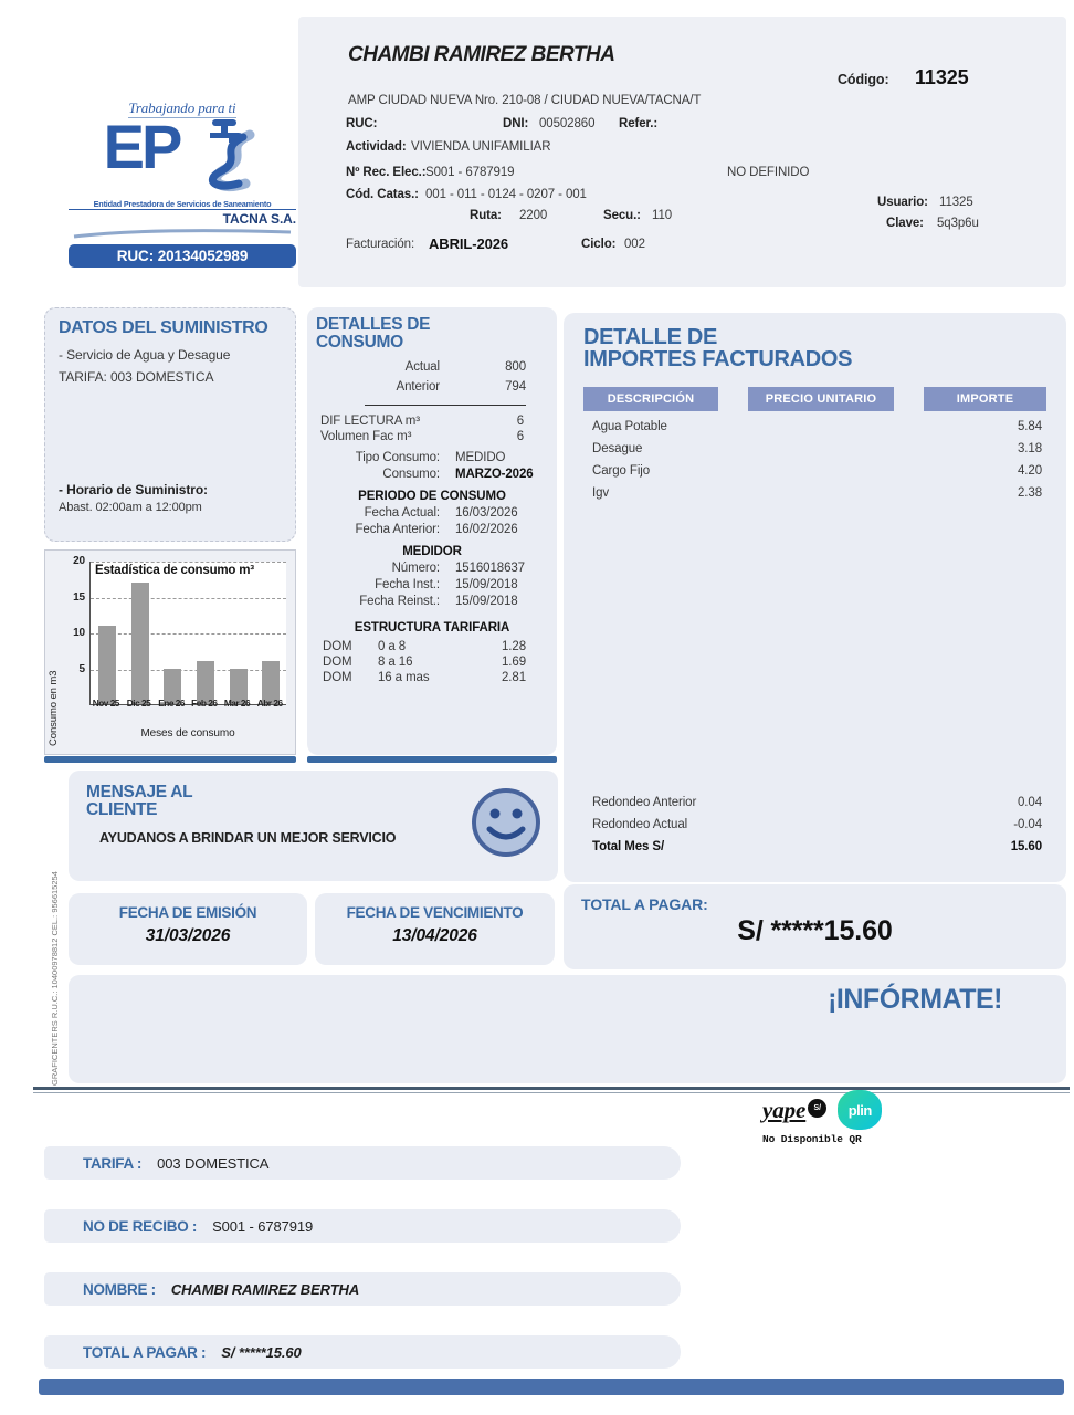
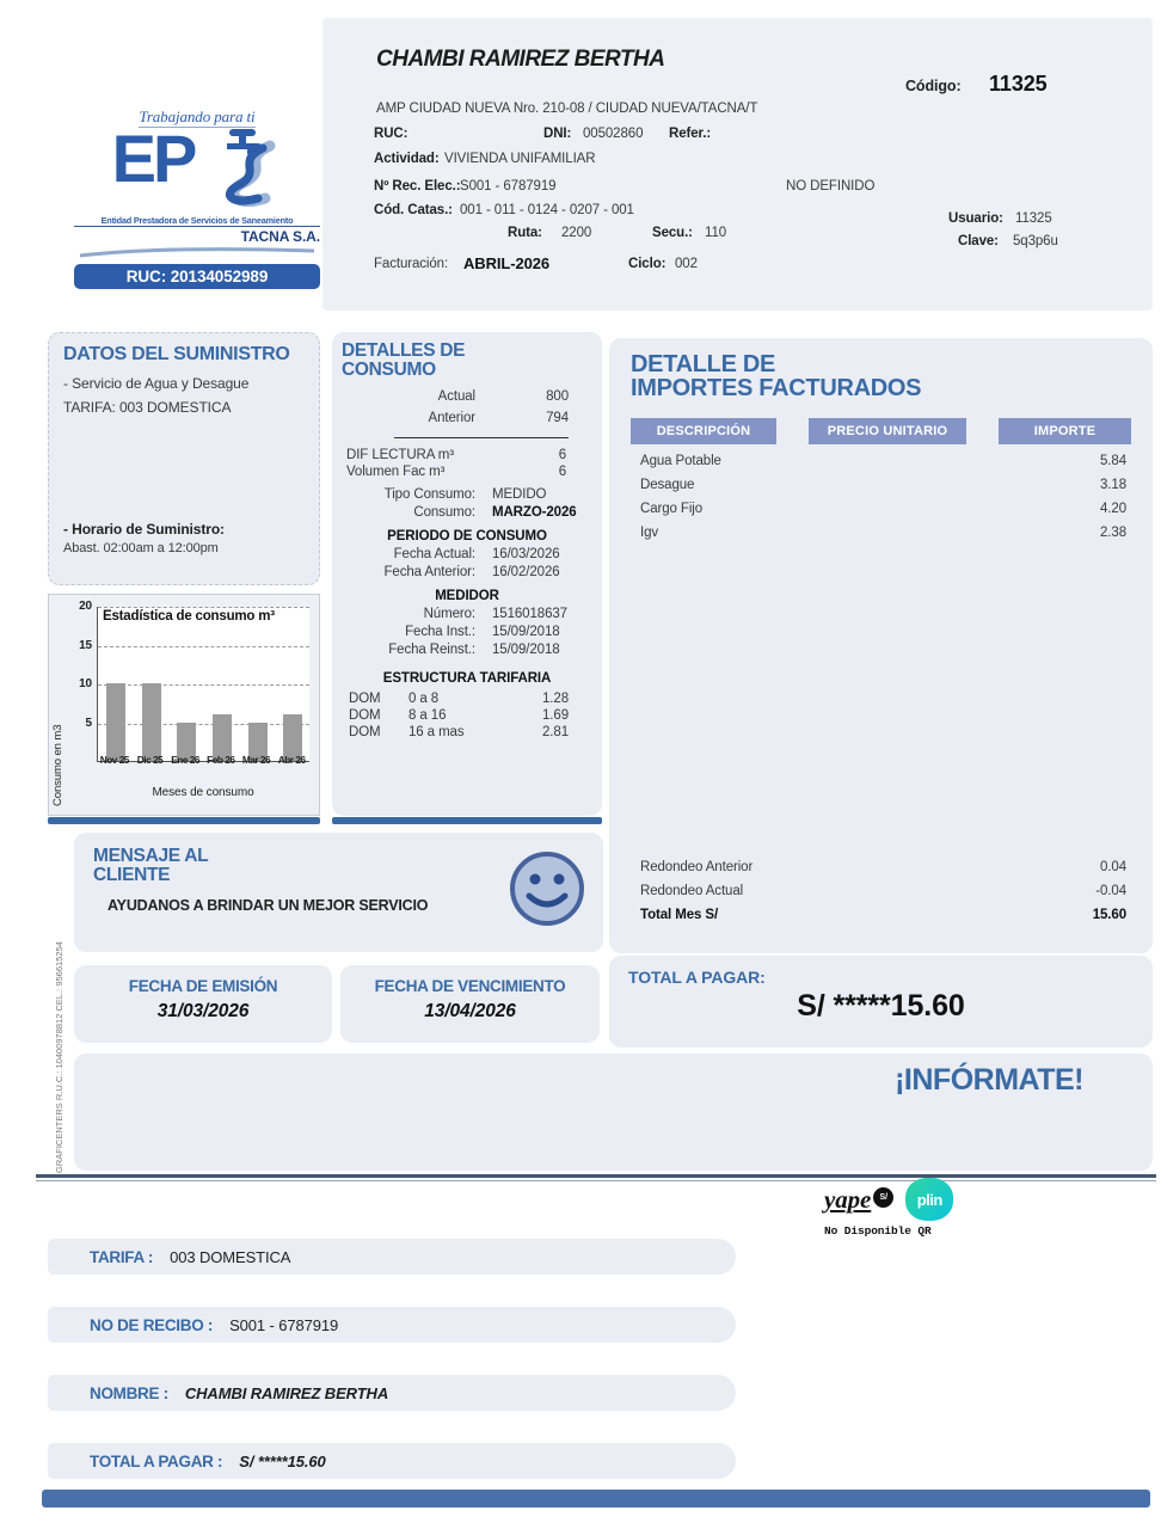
Nov 25: 11 -> 10
Dic 25: 17 -> 10
